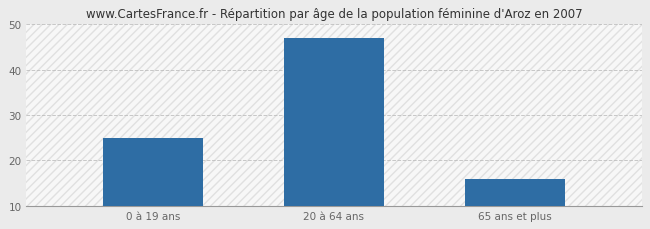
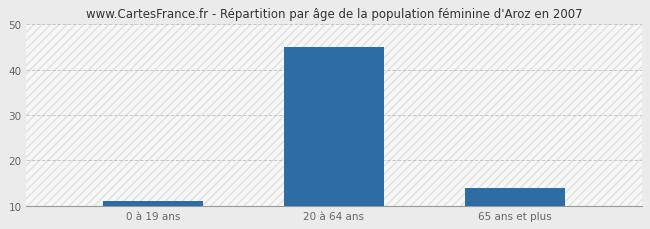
0 à 19 ans: 25 -> 11
20 à 64 ans: 47 -> 45
65 ans et plus: 16 -> 14
